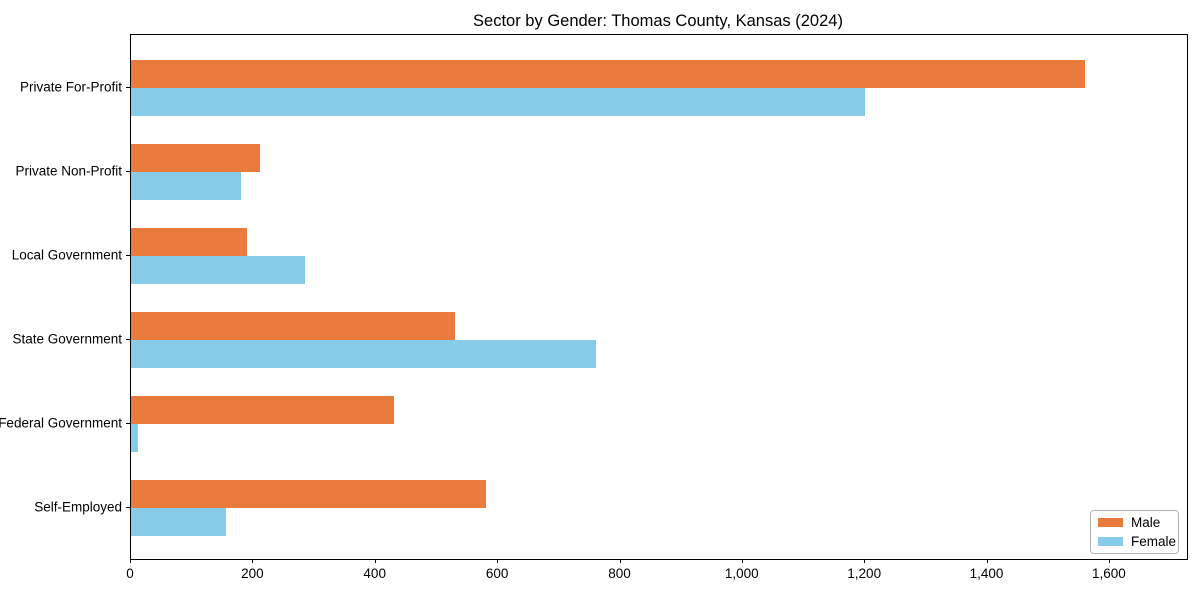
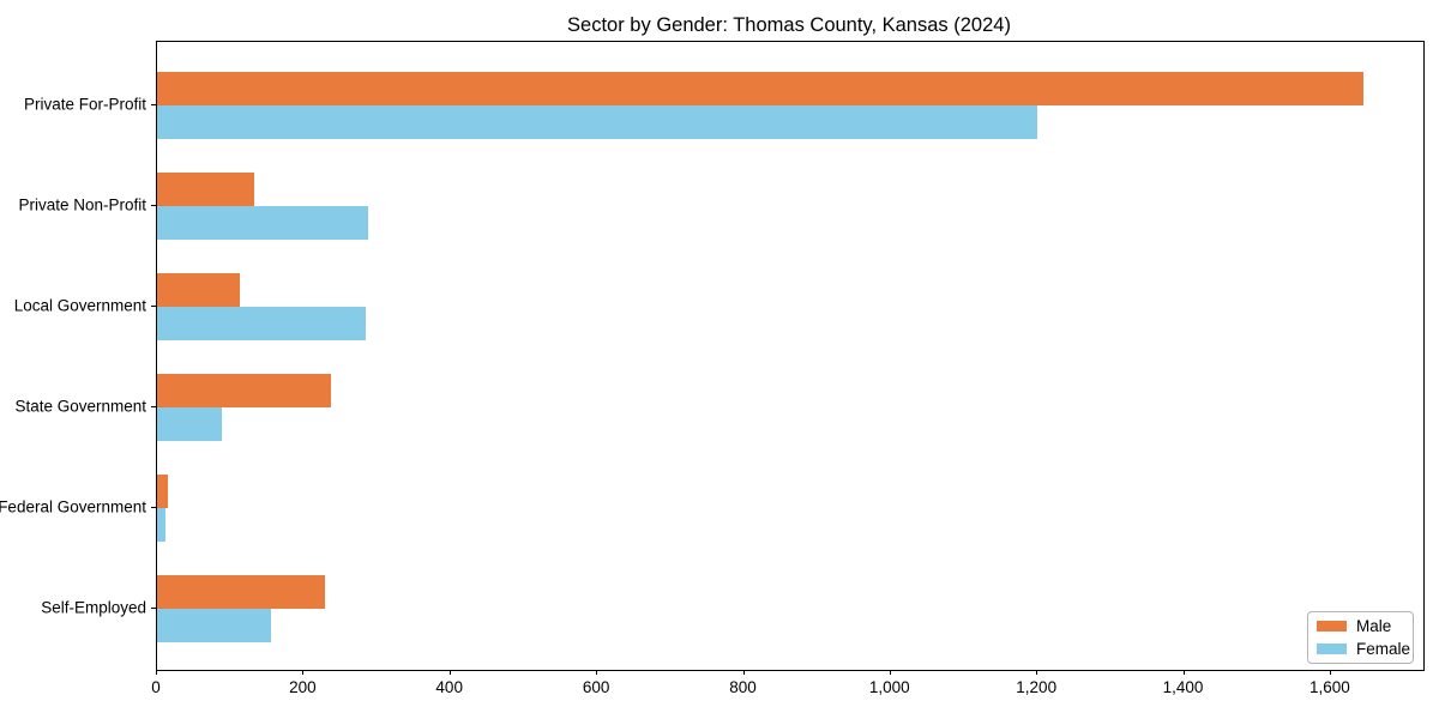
Male/Private For-Profit: 1560 -> 1640
Male/Private Non-Profit: 210 -> 130
Female/Private Non-Profit: 180 -> 290
Male/Local Government: 190 -> 110
Male/State Government: 530 -> 240
Female/State Government: 760 -> 90
Male/Federal Government: 430 -> 20
Male/Self-Employed: 580 -> 230
